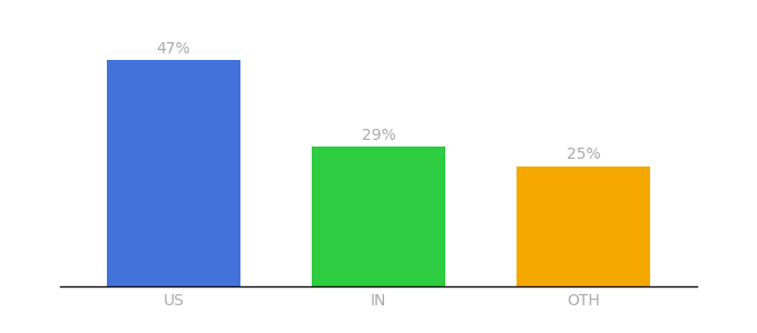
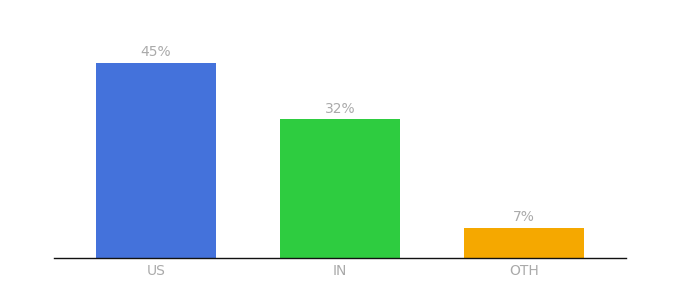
US: 47% -> 45%
IN: 29% -> 32%
OTH: 25% -> 7%
